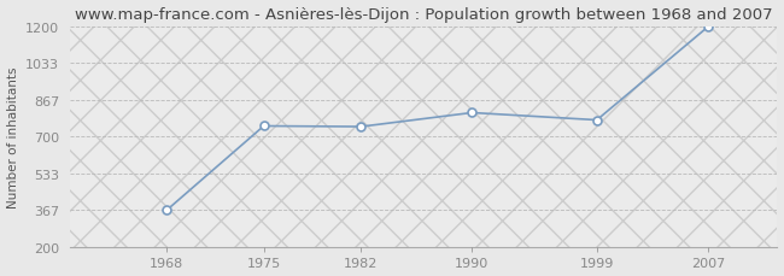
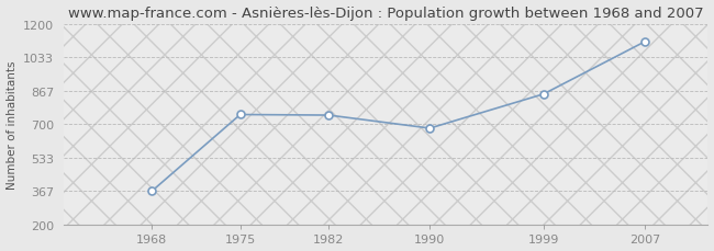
1990: 810 -> 680
1999: 780 -> 850
2007: 1200 -> 1110
